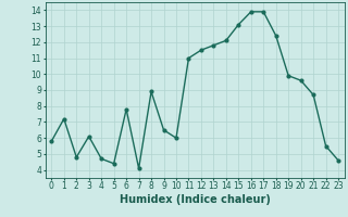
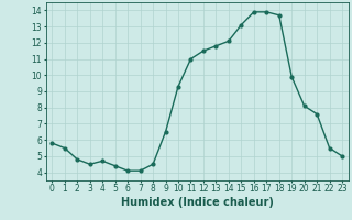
1: 7.2 -> 5.5
3: 6.1 -> 4.5
6: 7.8 -> 4.1
8: 8.9 -> 4.5
10: 6.0 -> 9.3
18: 12.4 -> 13.7
20: 9.6 -> 8.1
21: 8.7 -> 7.6
23: 4.6 -> 5.0
